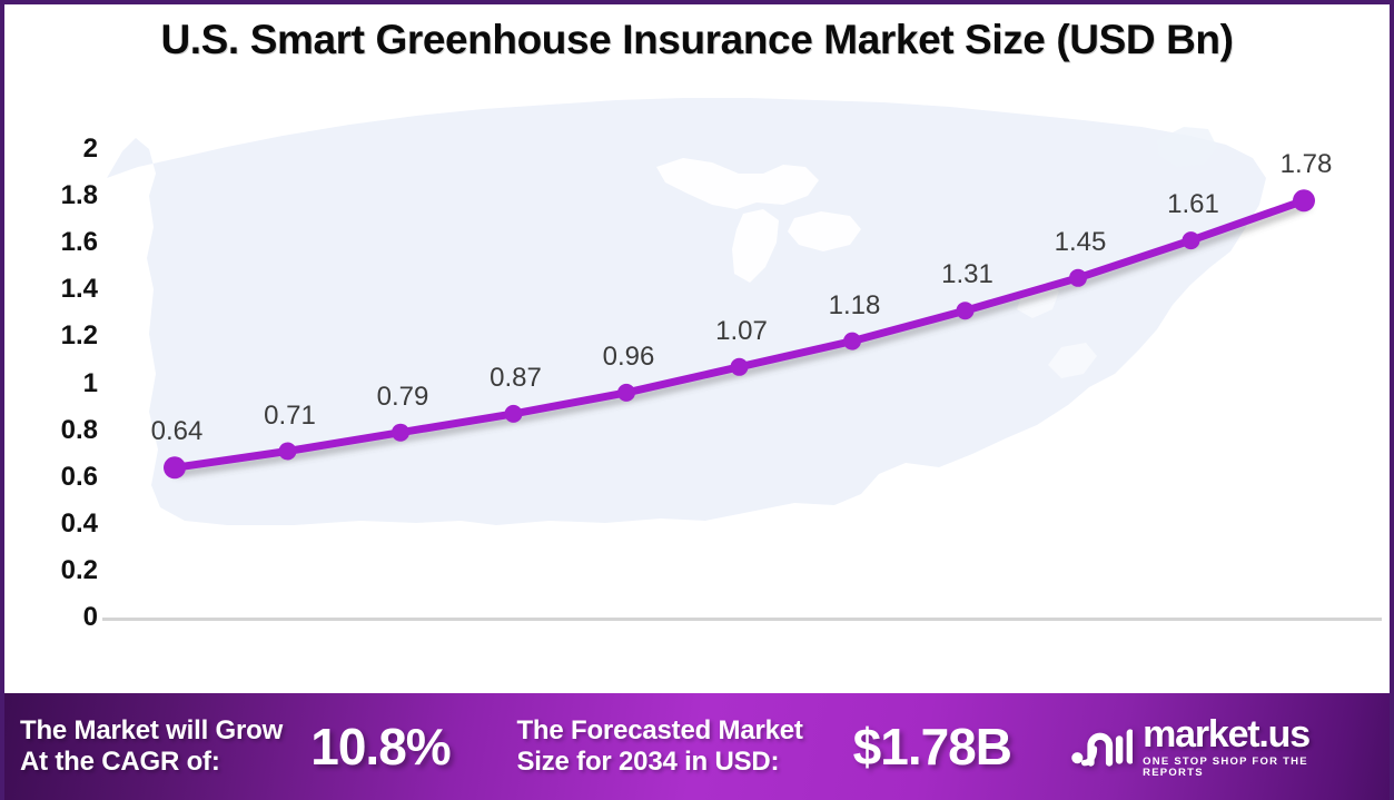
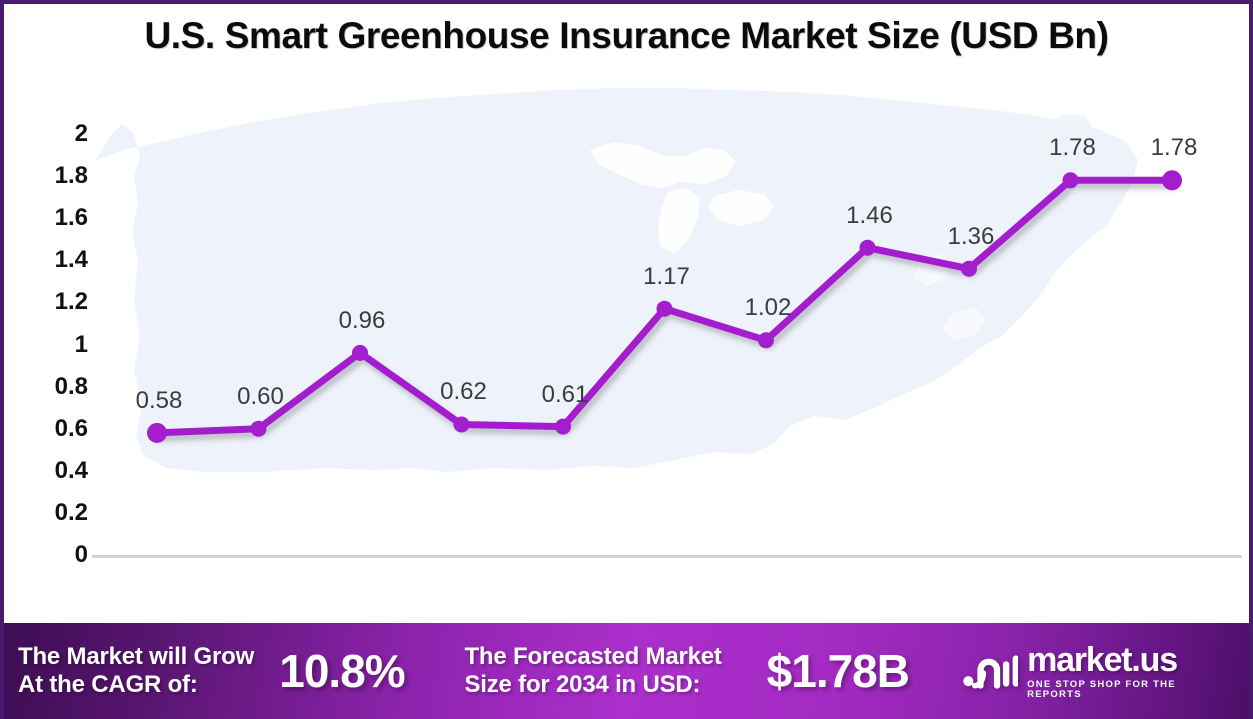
2024: 0.64 -> 0.58
2025: 0.71 -> 0.60
2026: 0.79 -> 0.96
2027: 0.87 -> 0.62
2028: 0.96 -> 0.61
2029: 1.07 -> 1.17
2030: 1.18 -> 1.02
2031: 1.31 -> 1.46
2032: 1.45 -> 1.36
2033: 1.61 -> 1.78
